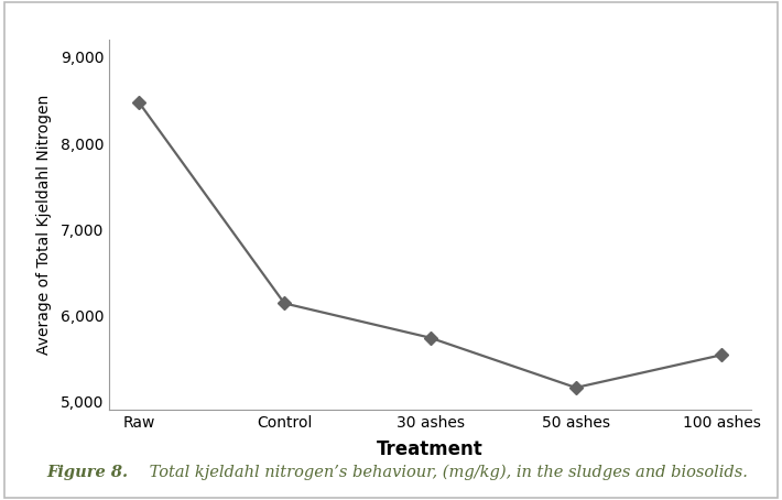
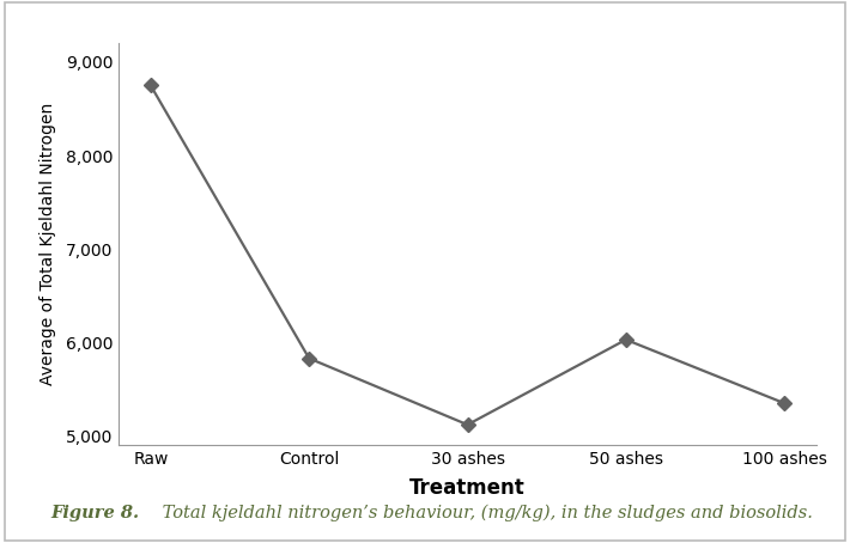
Raw: 8,480 -> 8,750
Control: 6,140 -> 5,830
30 ashes: 5,740 -> 5,120
50 ashes: 5,160 -> 6,030
100 ashes: 5,540 -> 5,350
